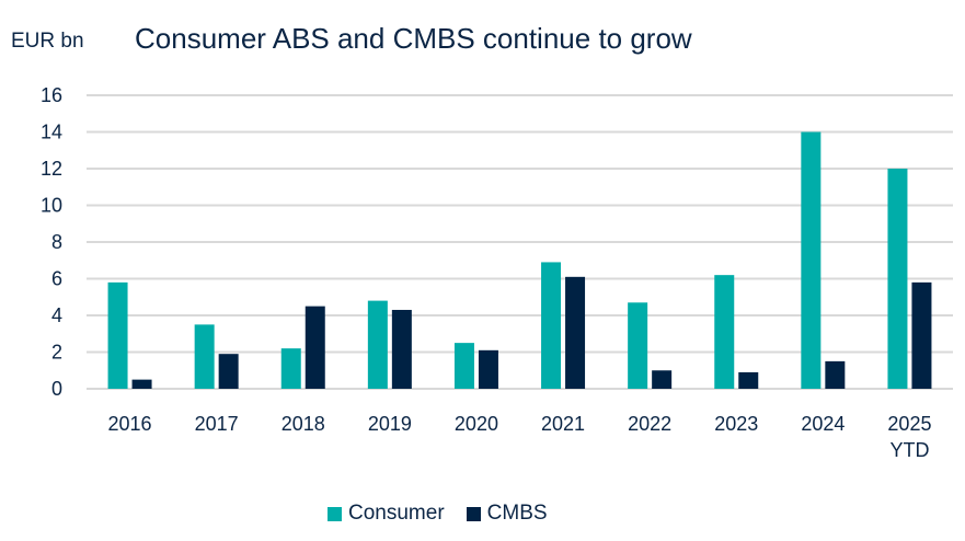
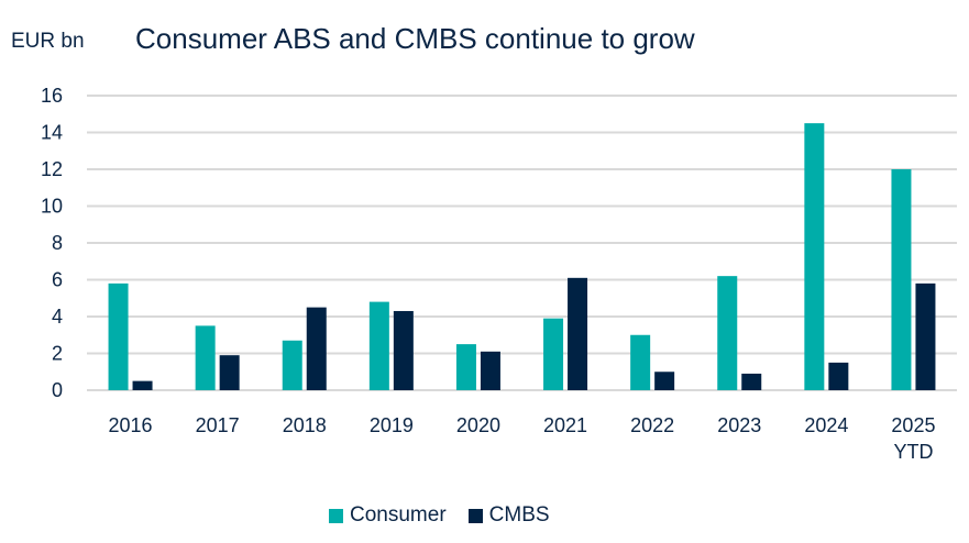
Consumer/2018: 2.2 -> 2.7
Consumer/2021: 6.9 -> 3.9
Consumer/2022: 4.7 -> 3.0
Consumer/2024: 14.0 -> 14.5
